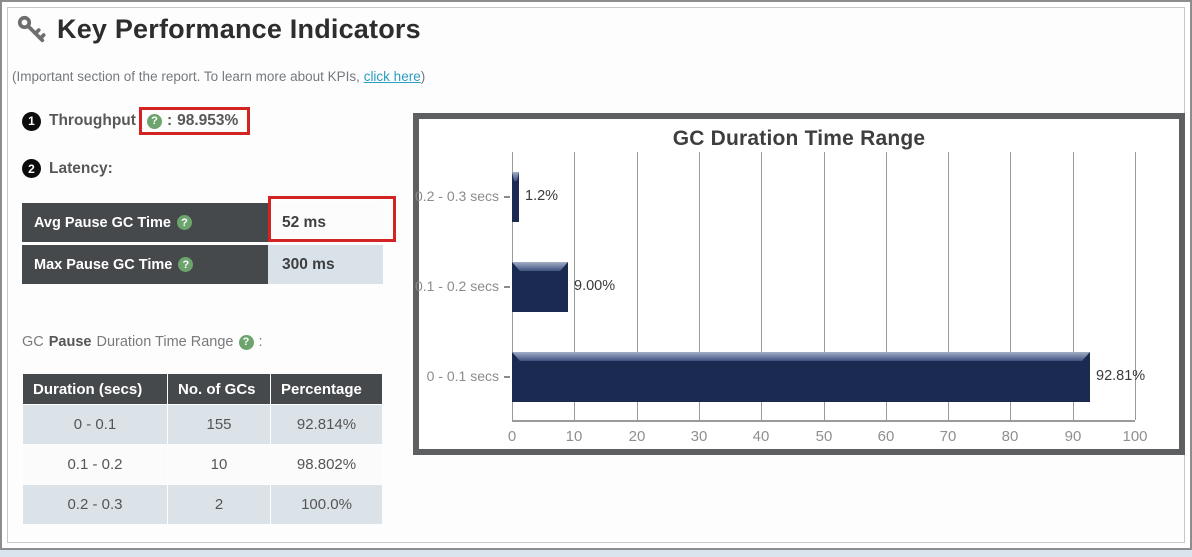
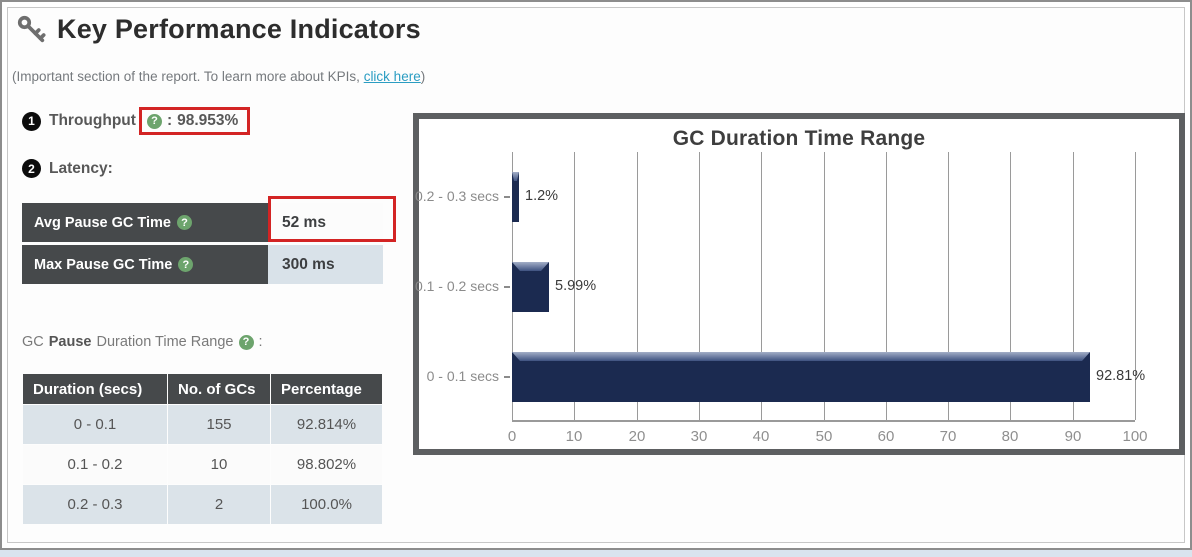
0.1 - 0.2 secs: 9.00% -> 5.99%
